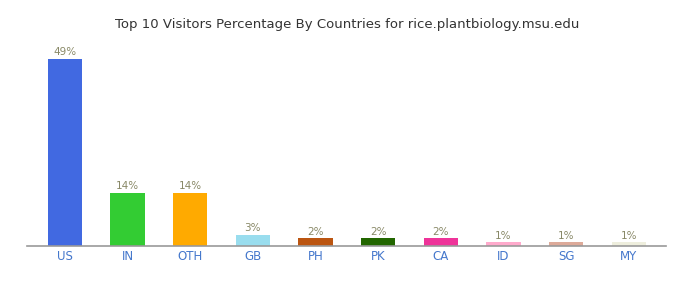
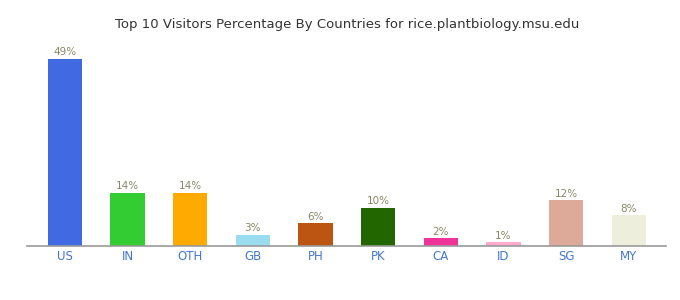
PH: 2% -> 6%
PK: 2% -> 10%
SG: 1% -> 12%
MY: 1% -> 8%
